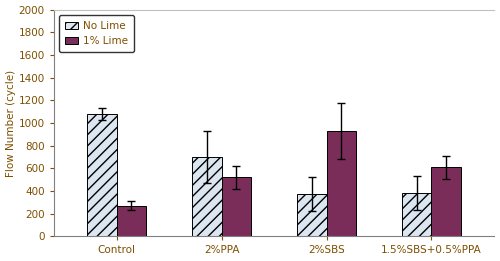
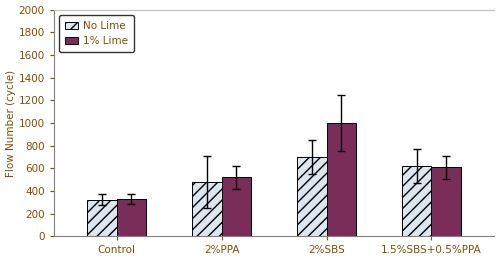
No Lime/Control: 1080 -> 320
1% Lime/Control: 270 -> 330
No Lime/2%PPA: 700 -> 480
No Lime/2%SBS: 370 -> 700
1% Lime/2%SBS: 930 -> 1000
No Lime/1.5%SBS+0.5%PPA: 380 -> 620
